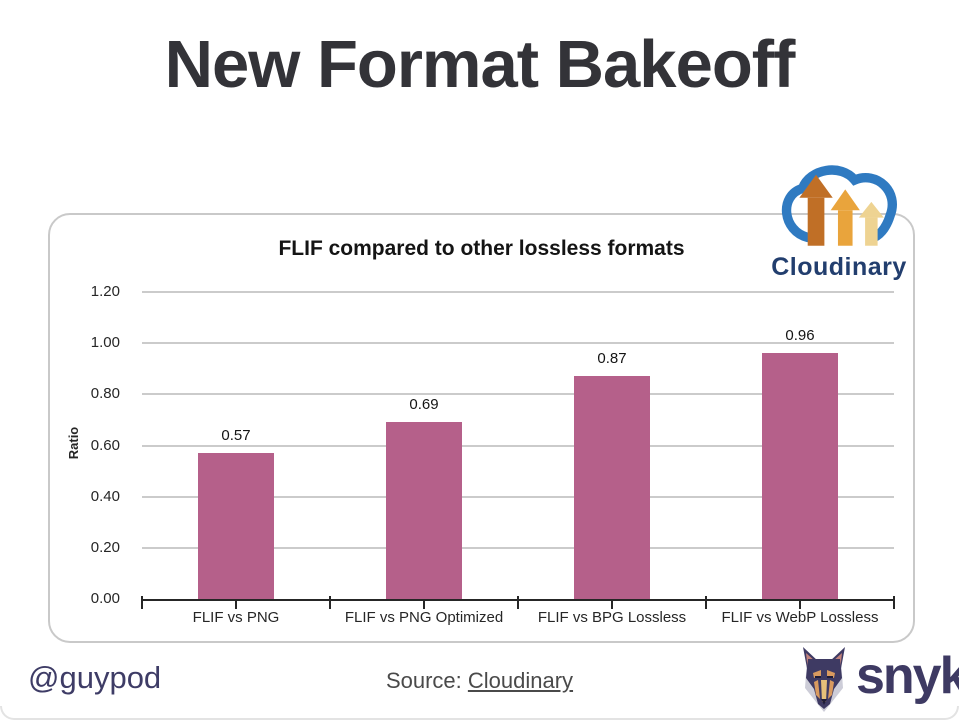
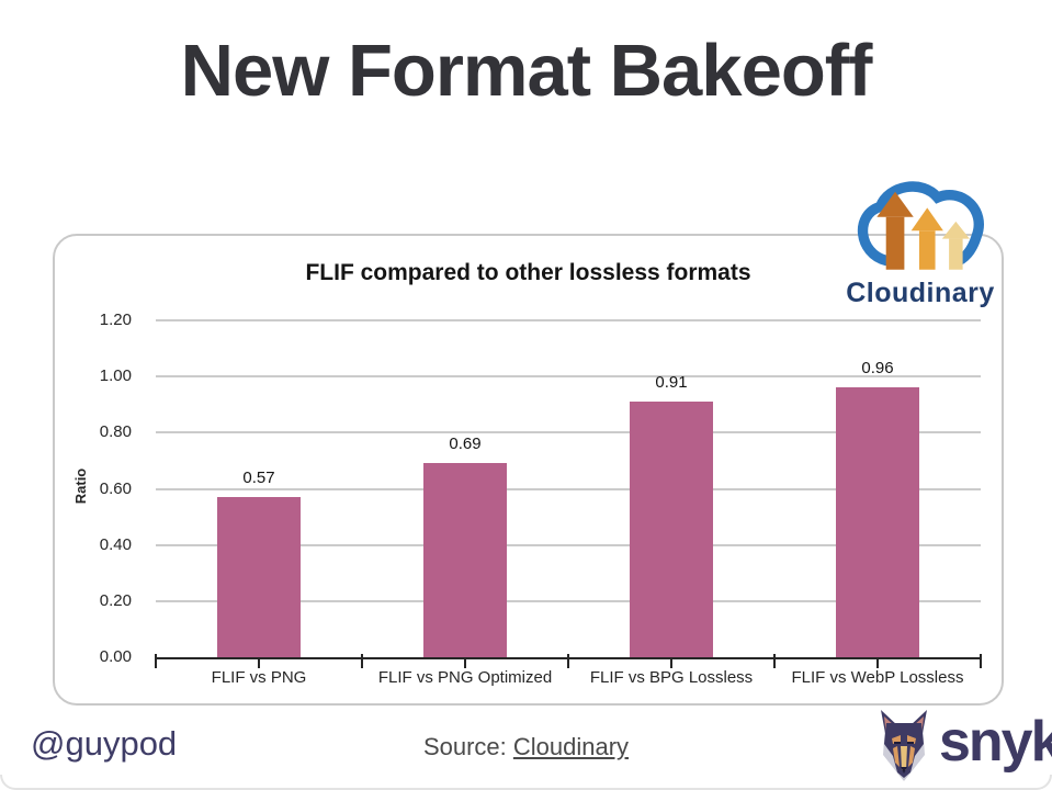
FLIF vs BPG Lossless: 0.87 -> 0.91
